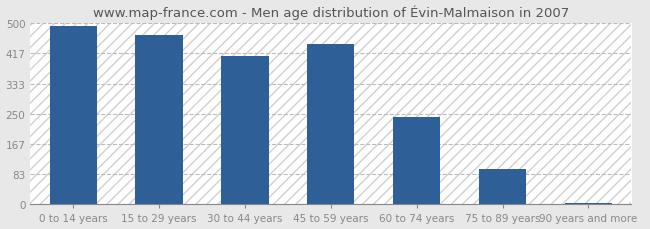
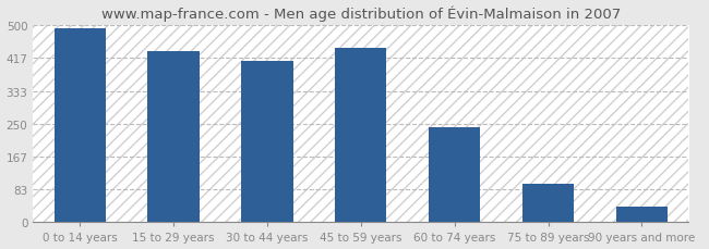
15 to 29 years: 468 -> 435
90 years and more: 5 -> 40
